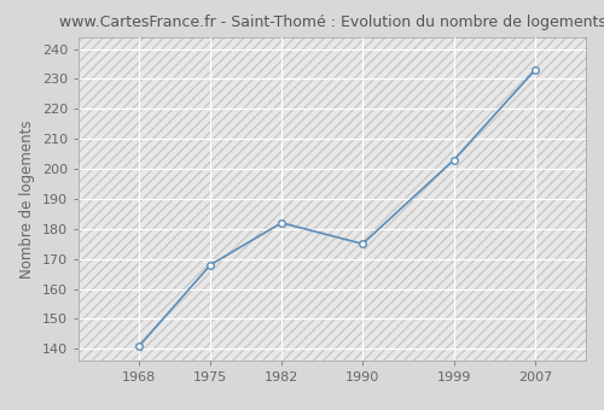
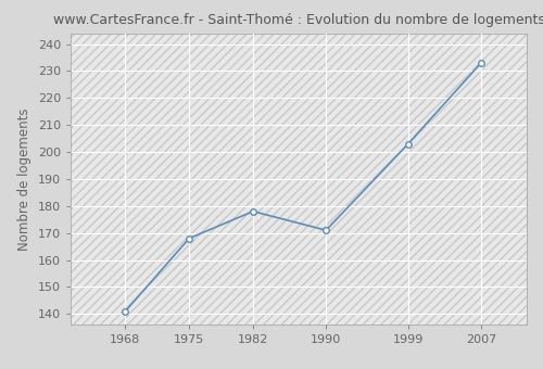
1982: 182 -> 178
1990: 175 -> 171
